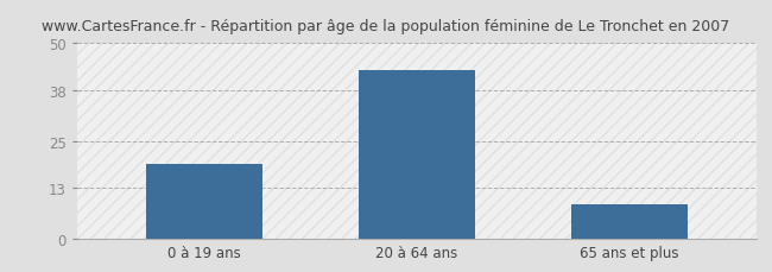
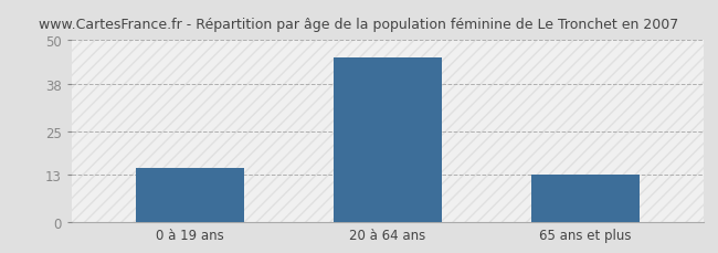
0 à 19 ans: 19 -> 15
20 à 64 ans: 43 -> 45
65 ans et plus: 9 -> 13
